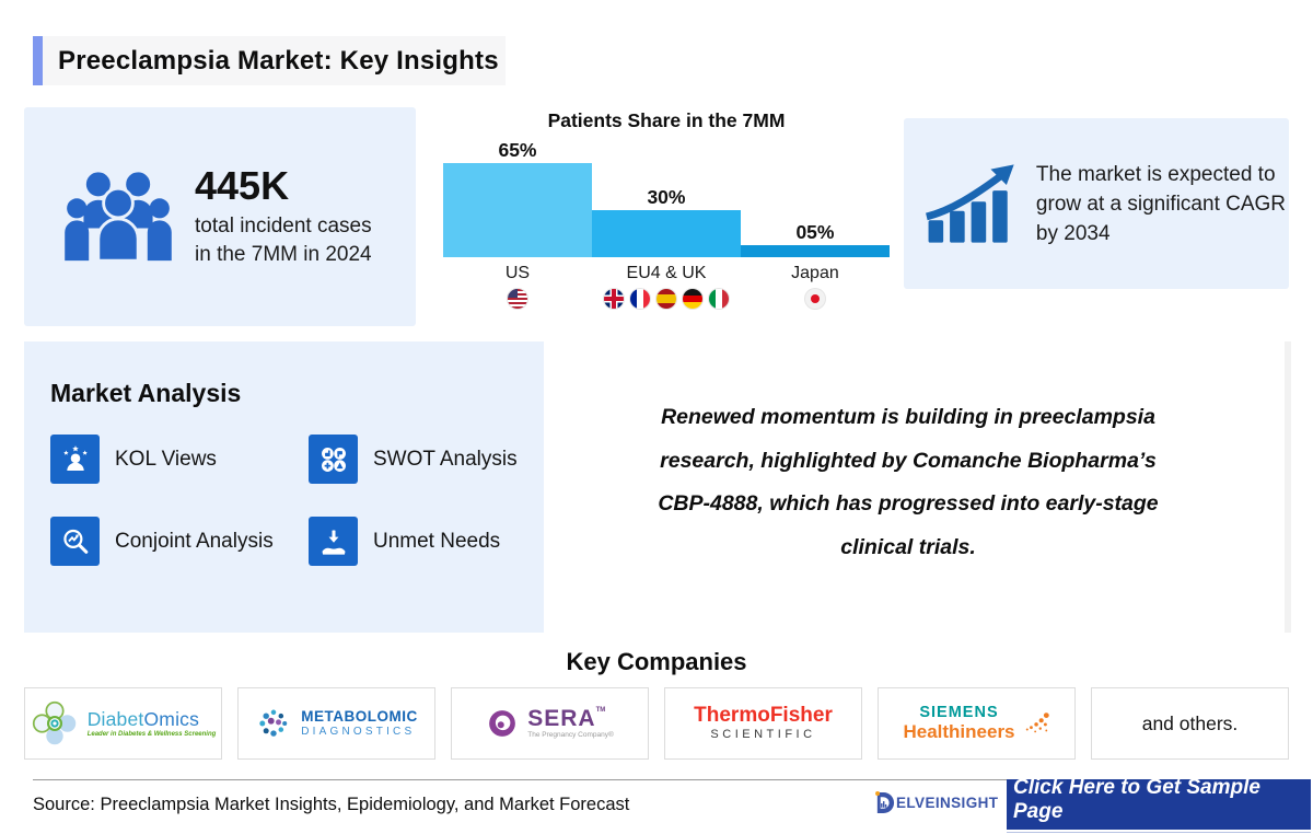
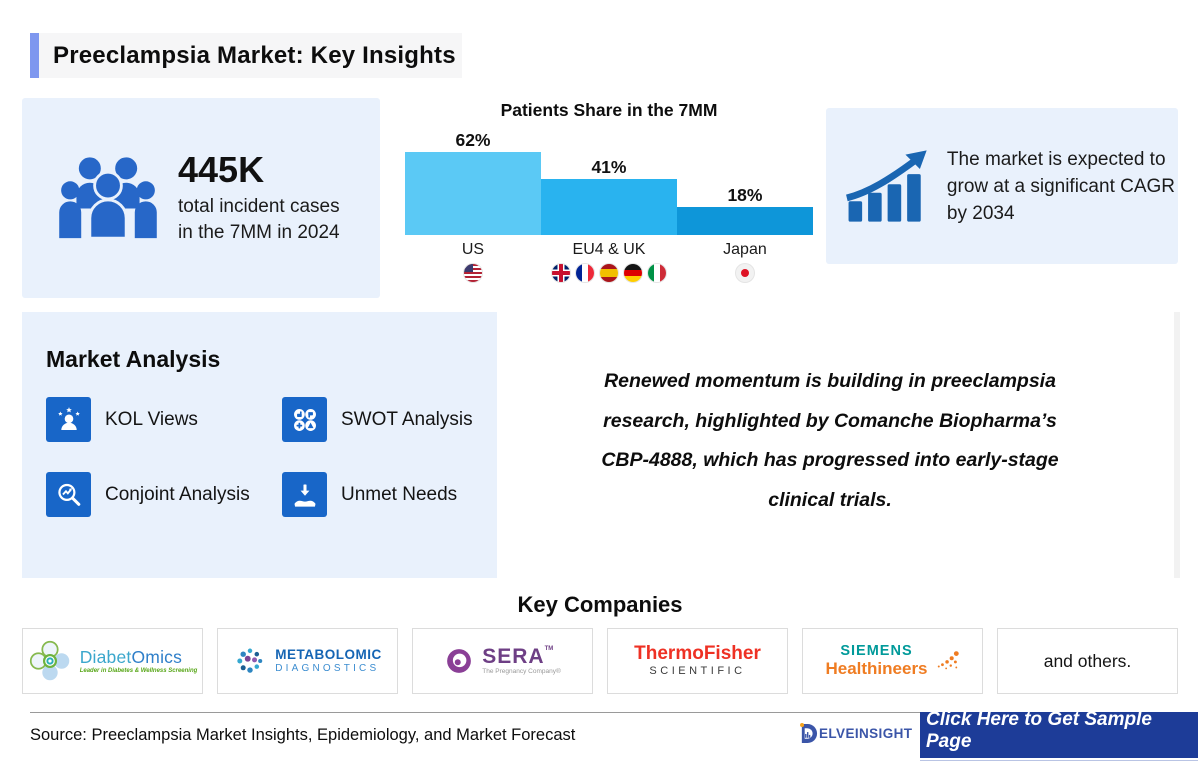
US: 65% -> 62%
EU4 & UK: 30% -> 41%
Japan: 05% -> 18%
